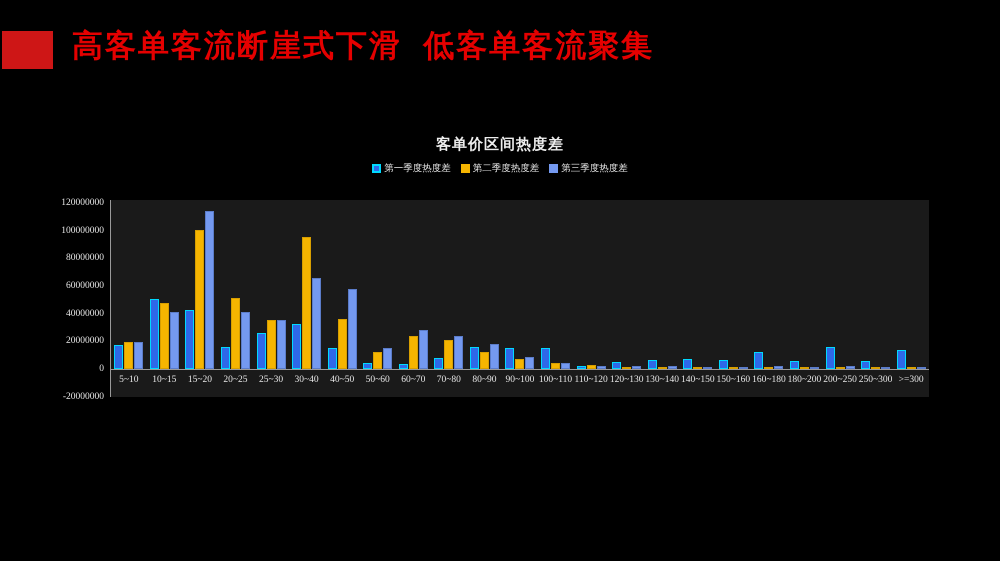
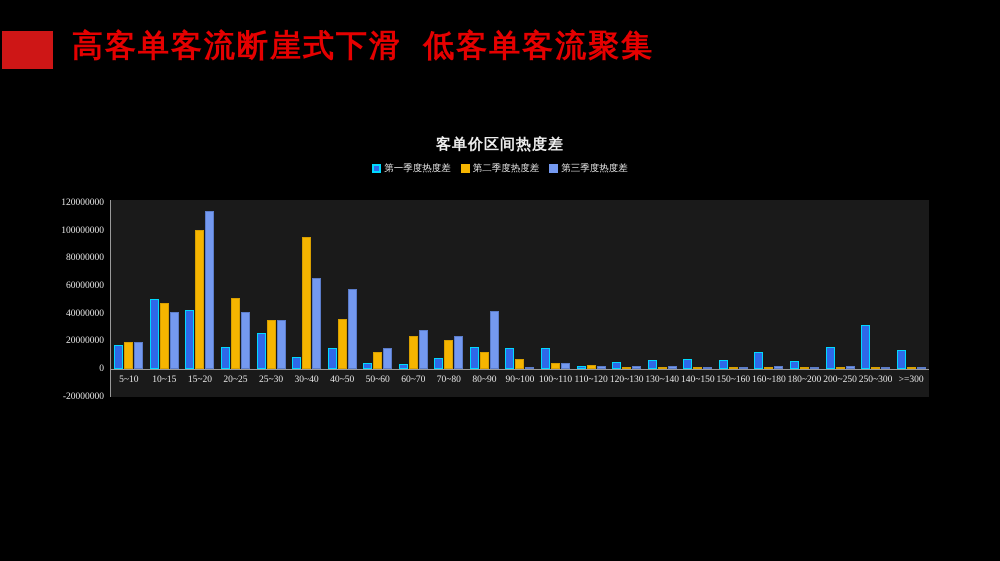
第一季度热度差/30~40: 32000000 -> 9000000
第三季度热度差/80~90: 18000000 -> 42000000
第三季度热度差/90~100: 9000000 -> 1000000
第一季度热度差/250~300: 6000000 -> 32000000
